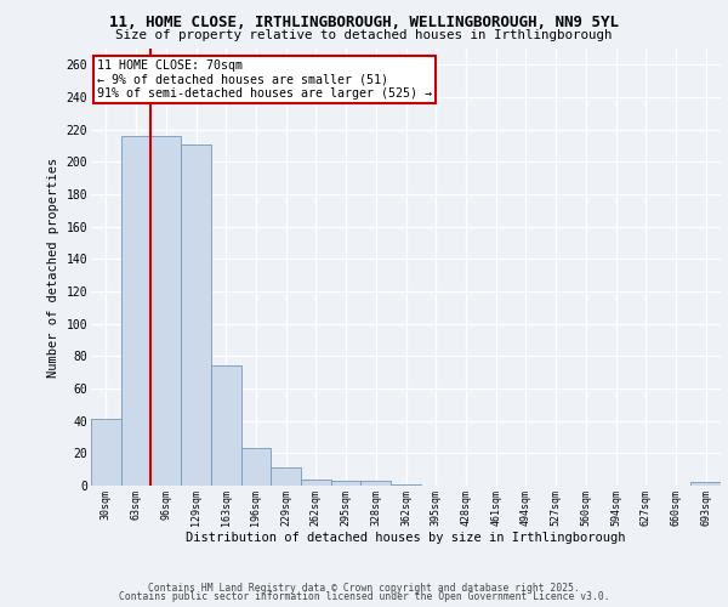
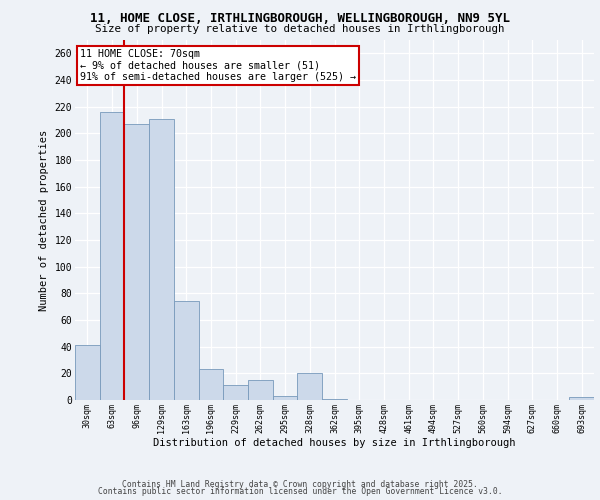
96sqm: 216 -> 207
262sqm: 4 -> 15
328sqm: 3 -> 20
